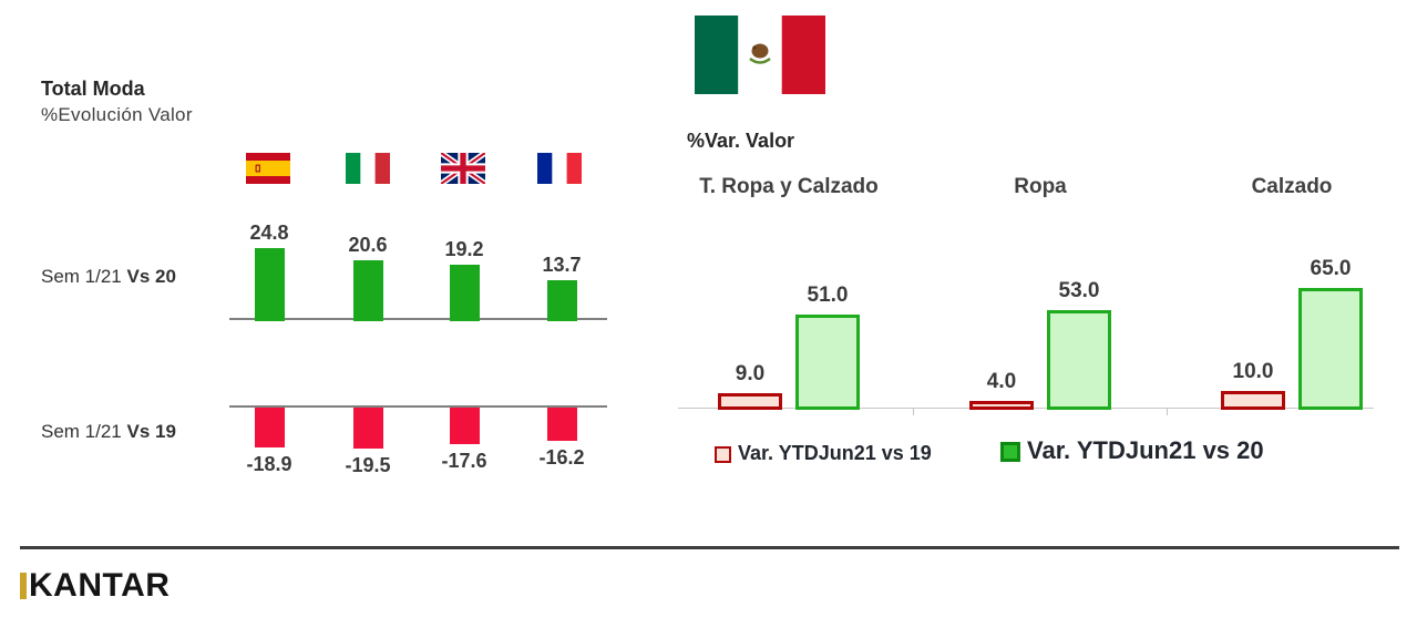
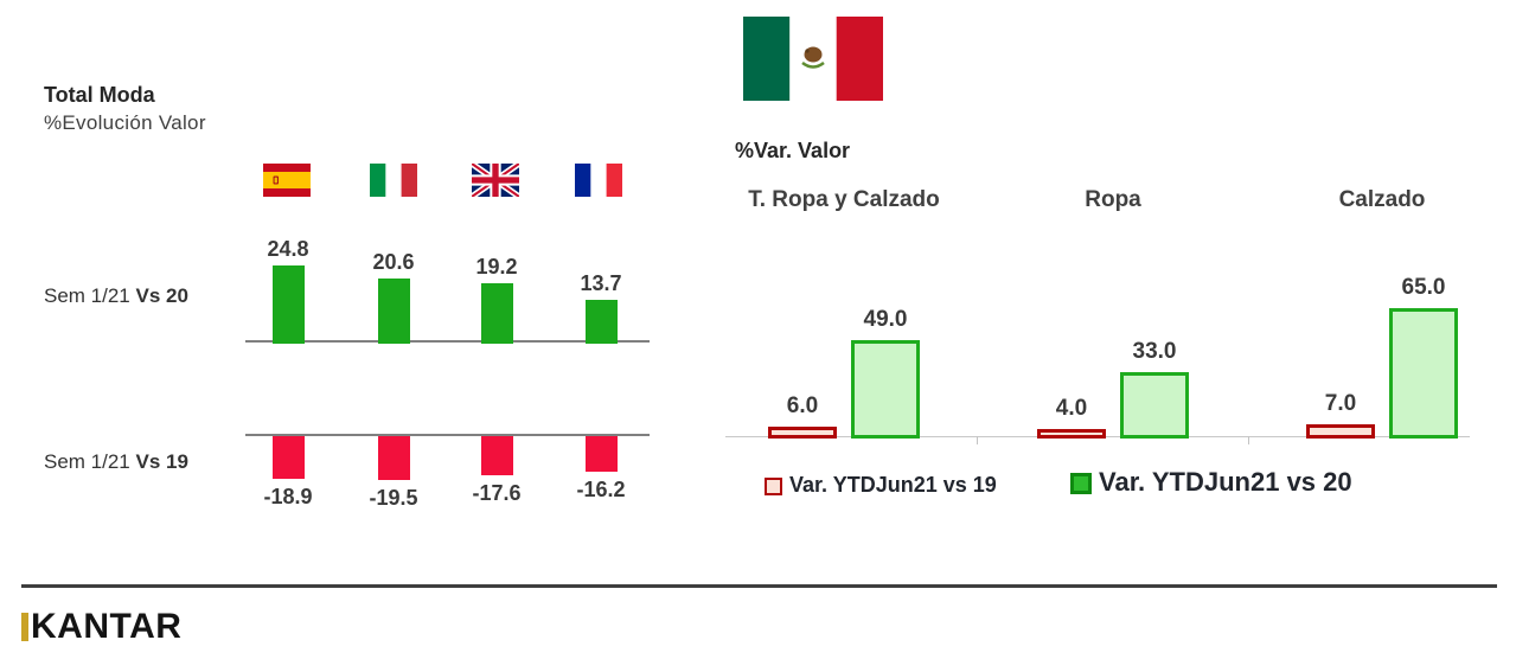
%Var. Valor/Var. YTDJun21 vs 19/T. Ropa y Calzado: 9.0 -> 6.0
%Var. Valor/Var. YTDJun21 vs 20/T. Ropa y Calzado: 51.0 -> 49.0
%Var. Valor/Var. YTDJun21 vs 20/Ropa: 53.0 -> 33.0
%Var. Valor/Var. YTDJun21 vs 19/Calzado: 10.0 -> 7.0
